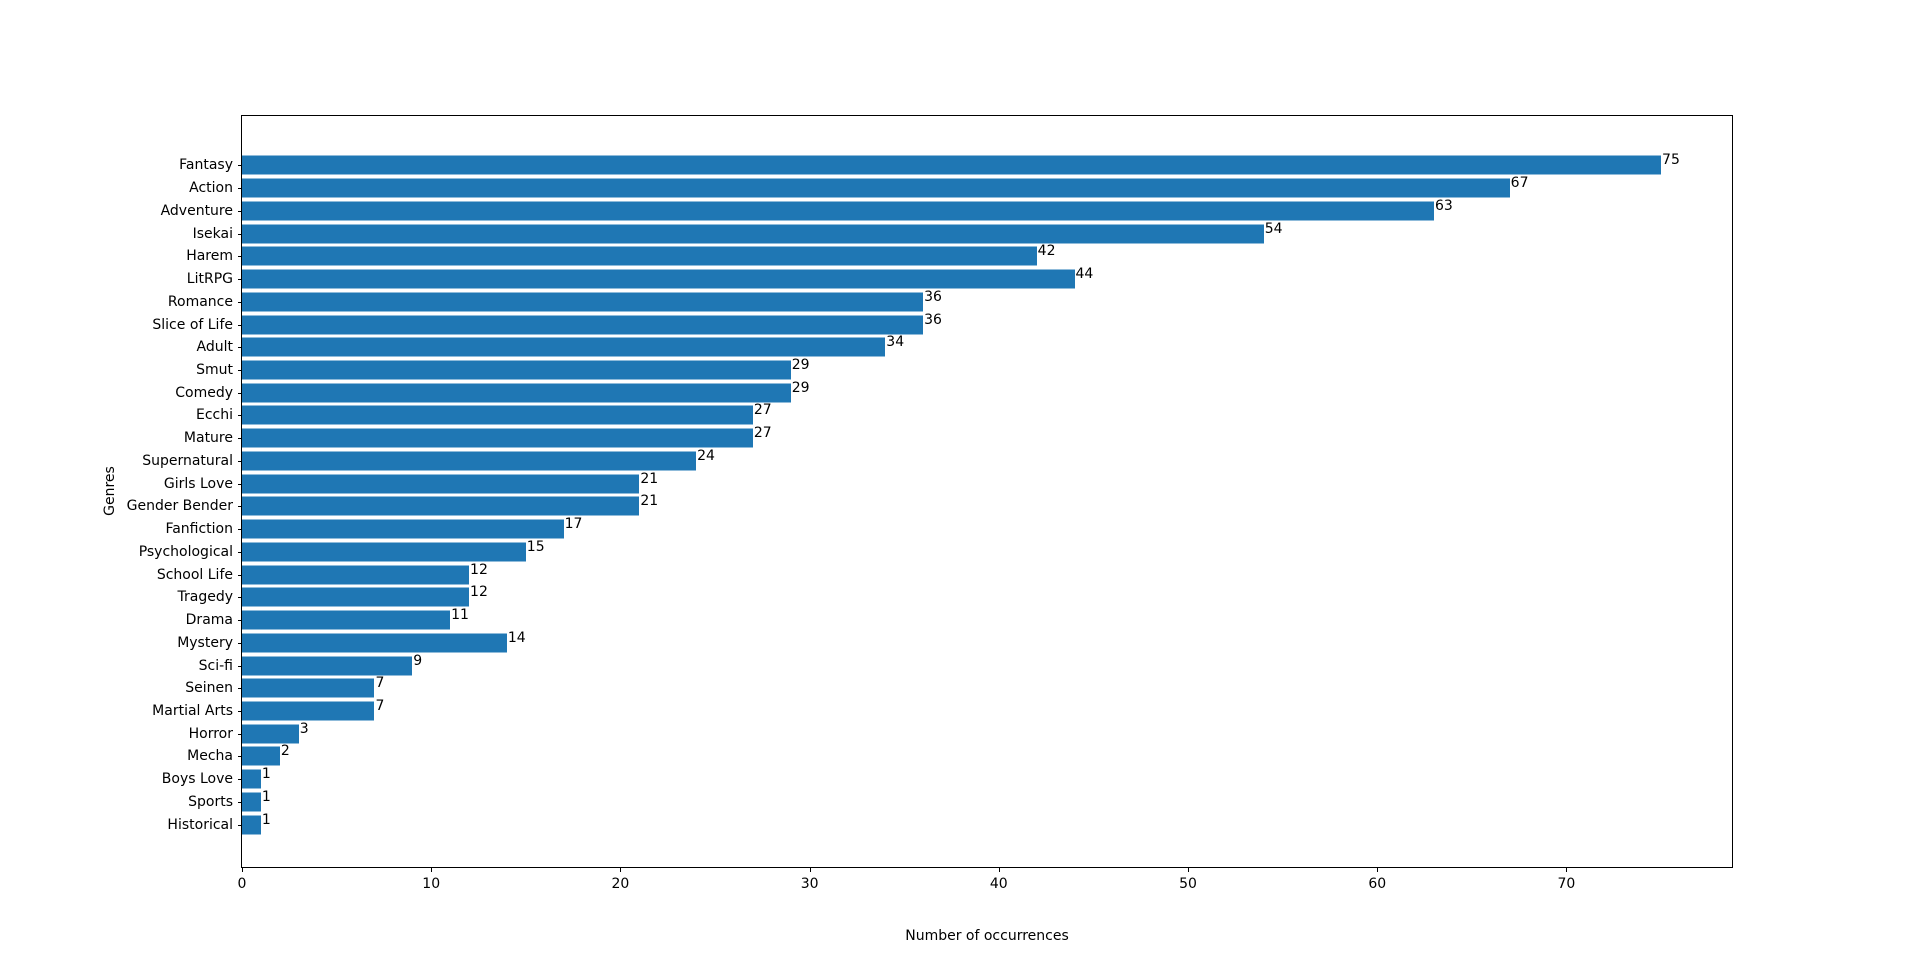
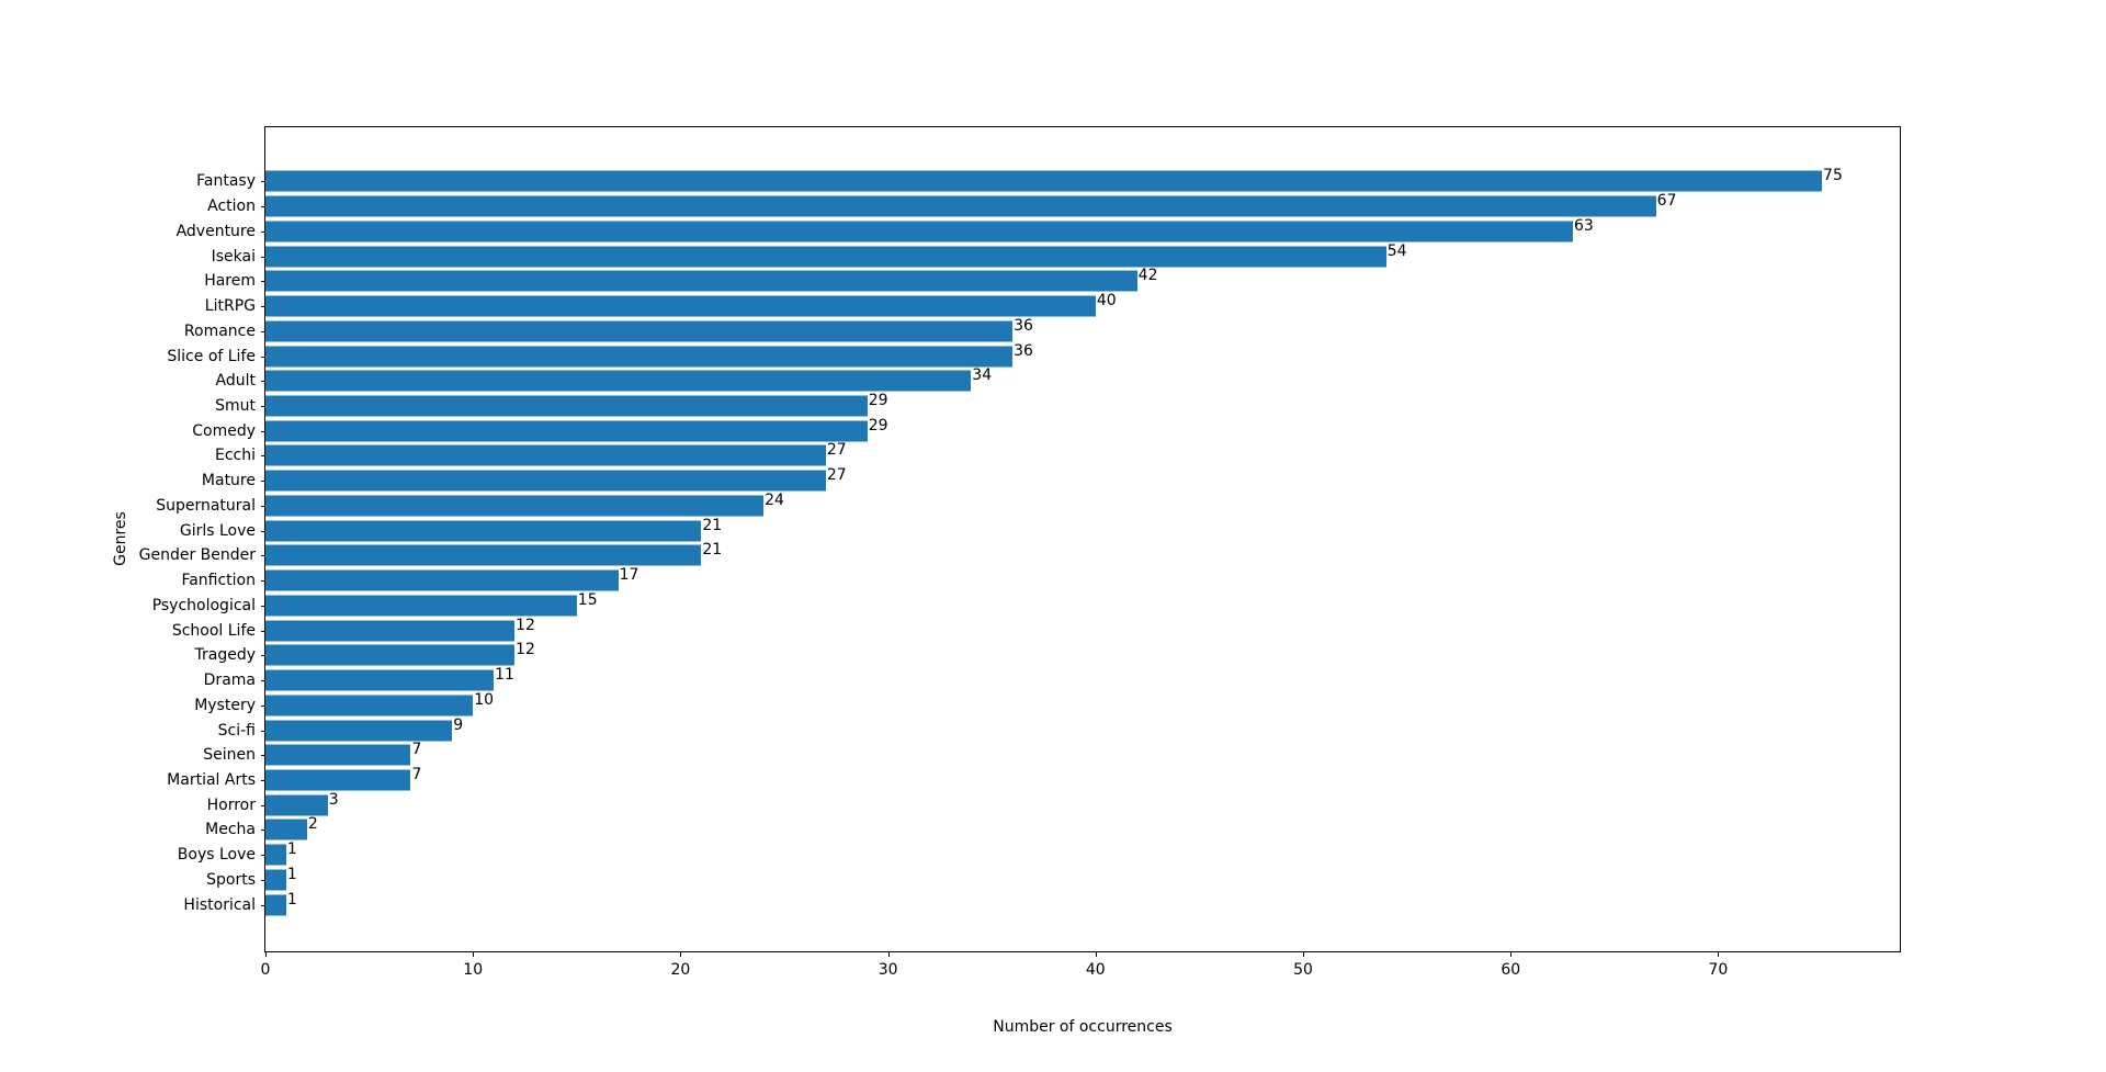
LitRPG: 44 -> 40
Mystery: 14 -> 10
